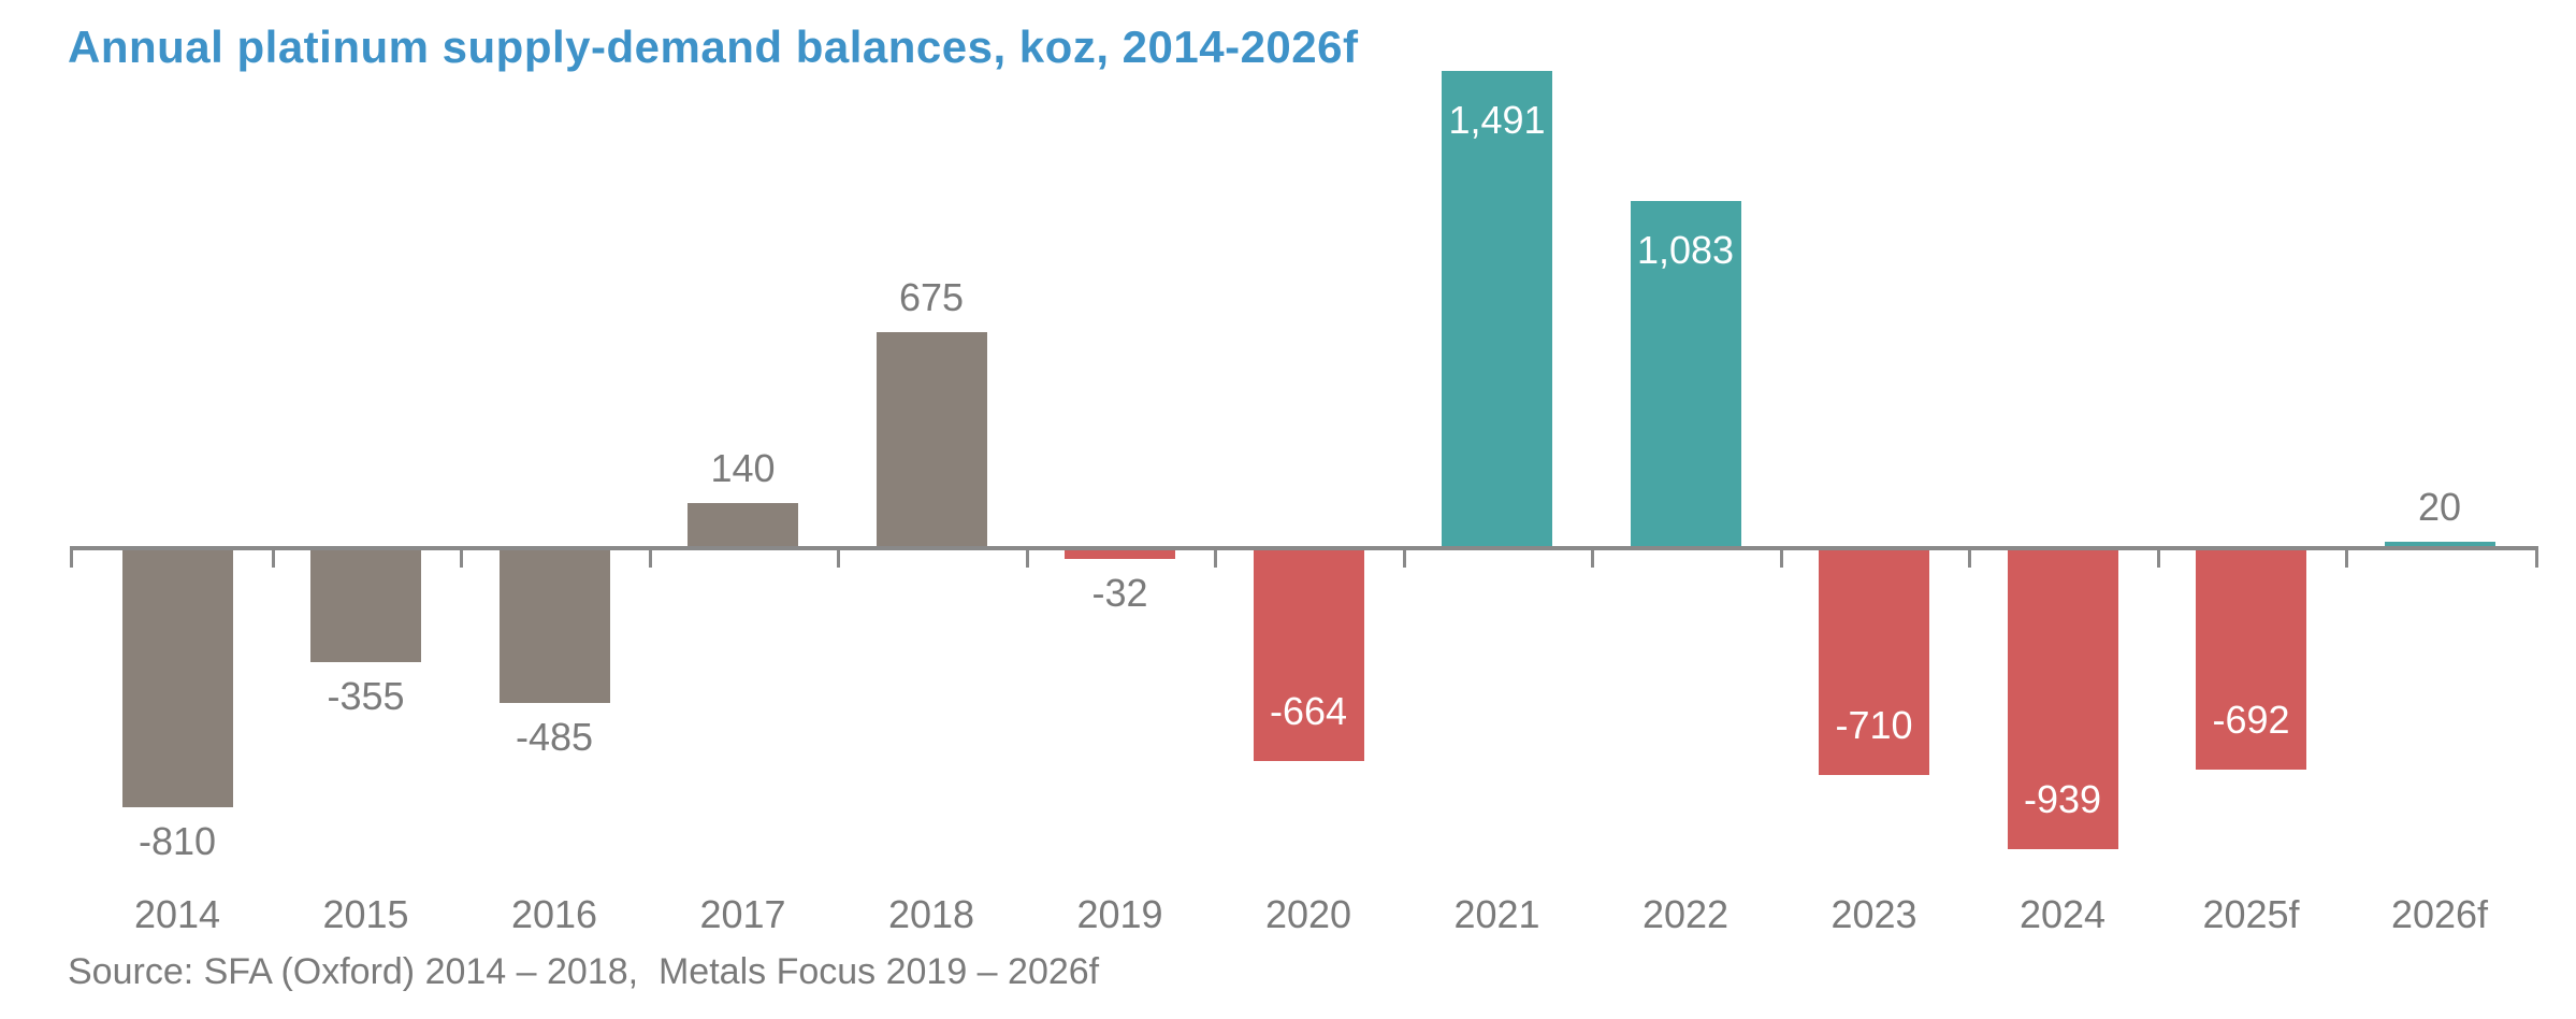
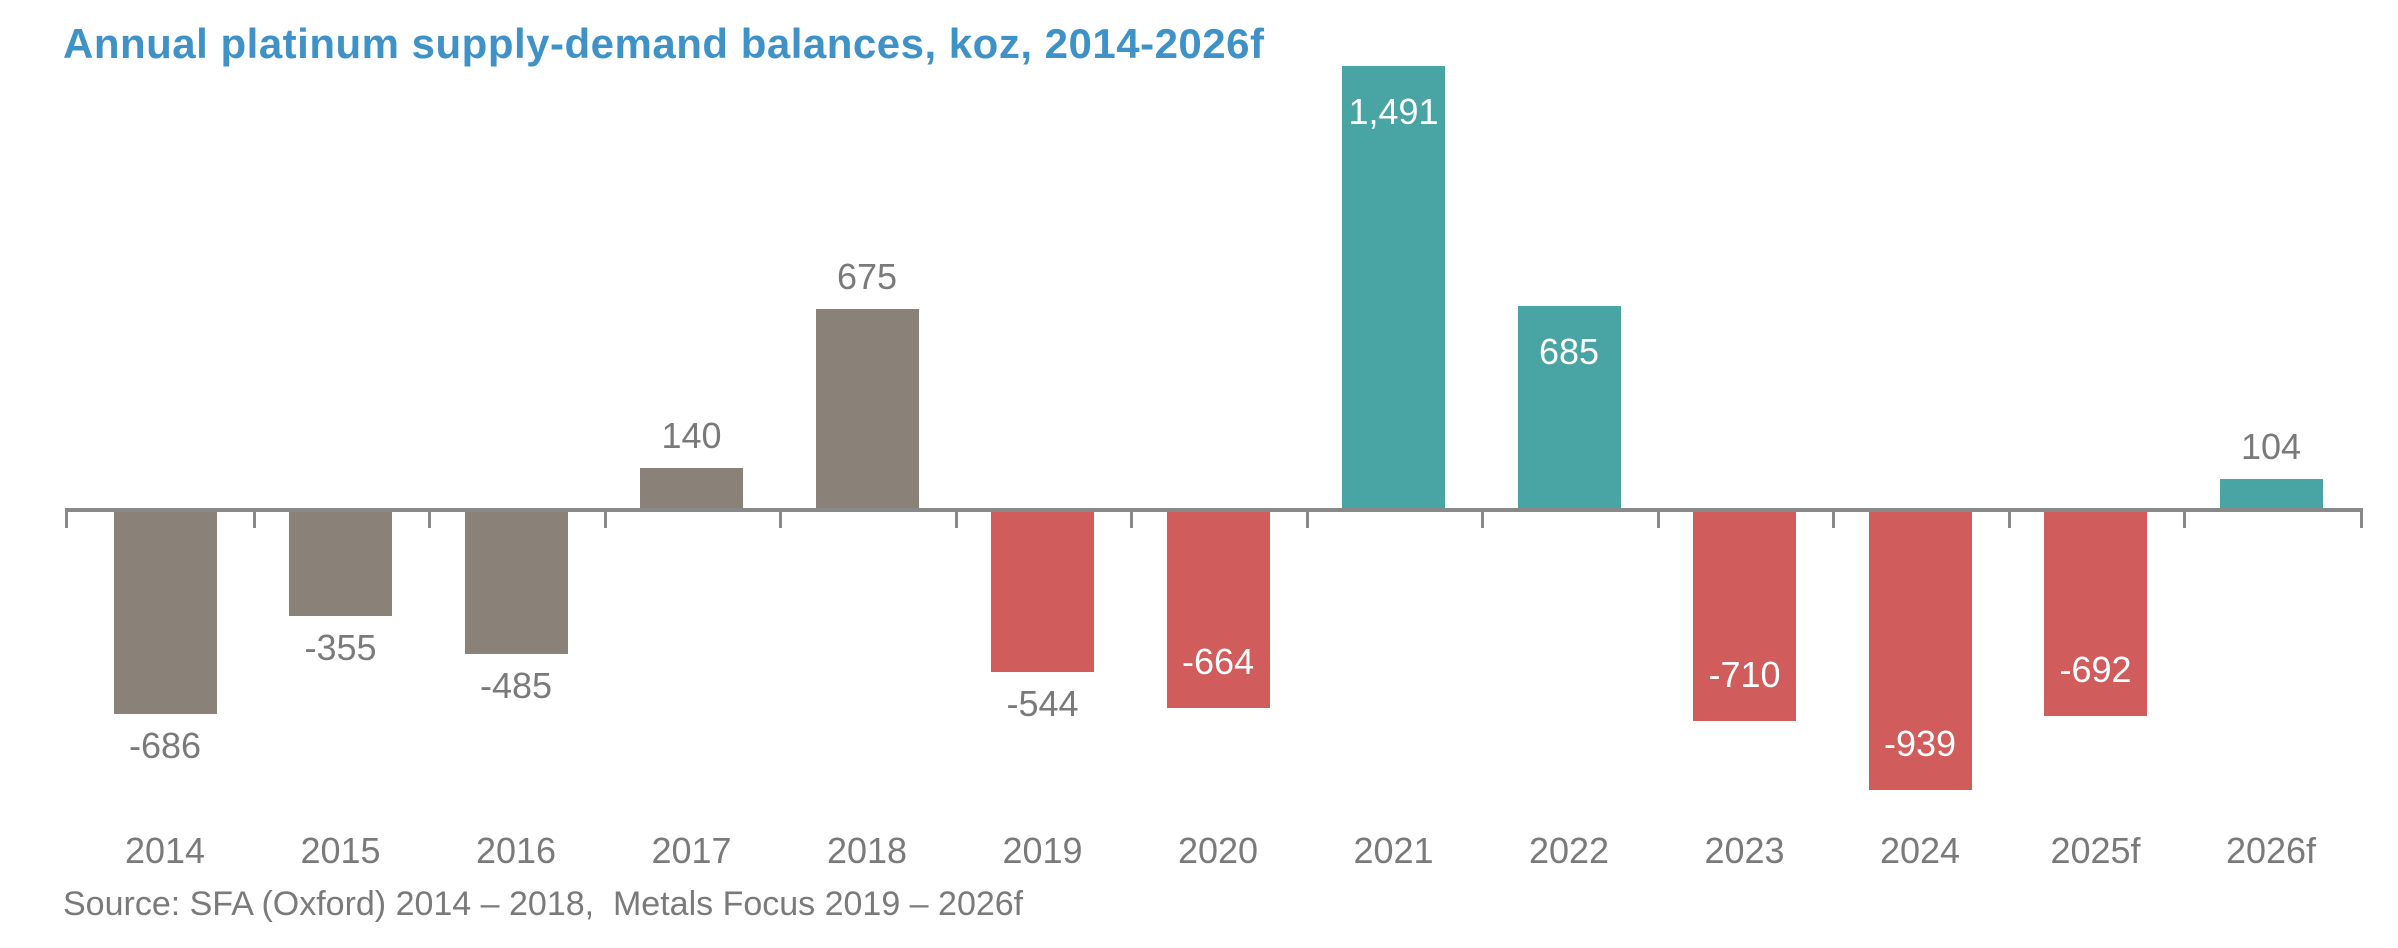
2014: -810 -> -686
2019: -32 -> -544
2022: 1,083 -> 685
2026f: 20 -> 104
